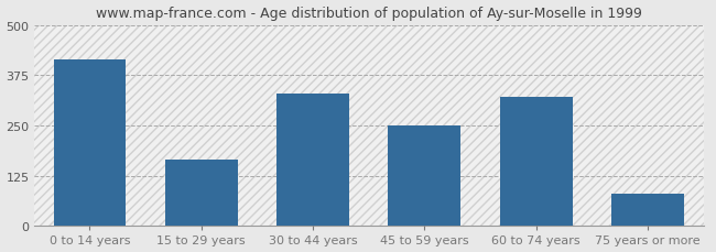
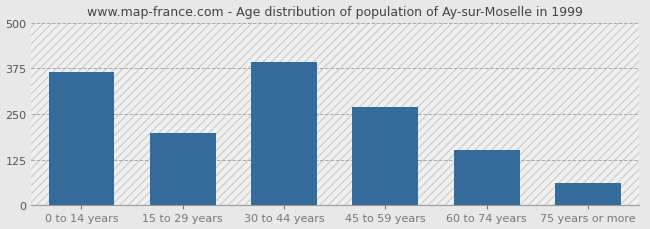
0 to 14 years: 415 -> 365
15 to 29 years: 165 -> 198
30 to 44 years: 330 -> 392
45 to 59 years: 250 -> 268
60 to 74 years: 320 -> 150
75 years or more: 80 -> 62
